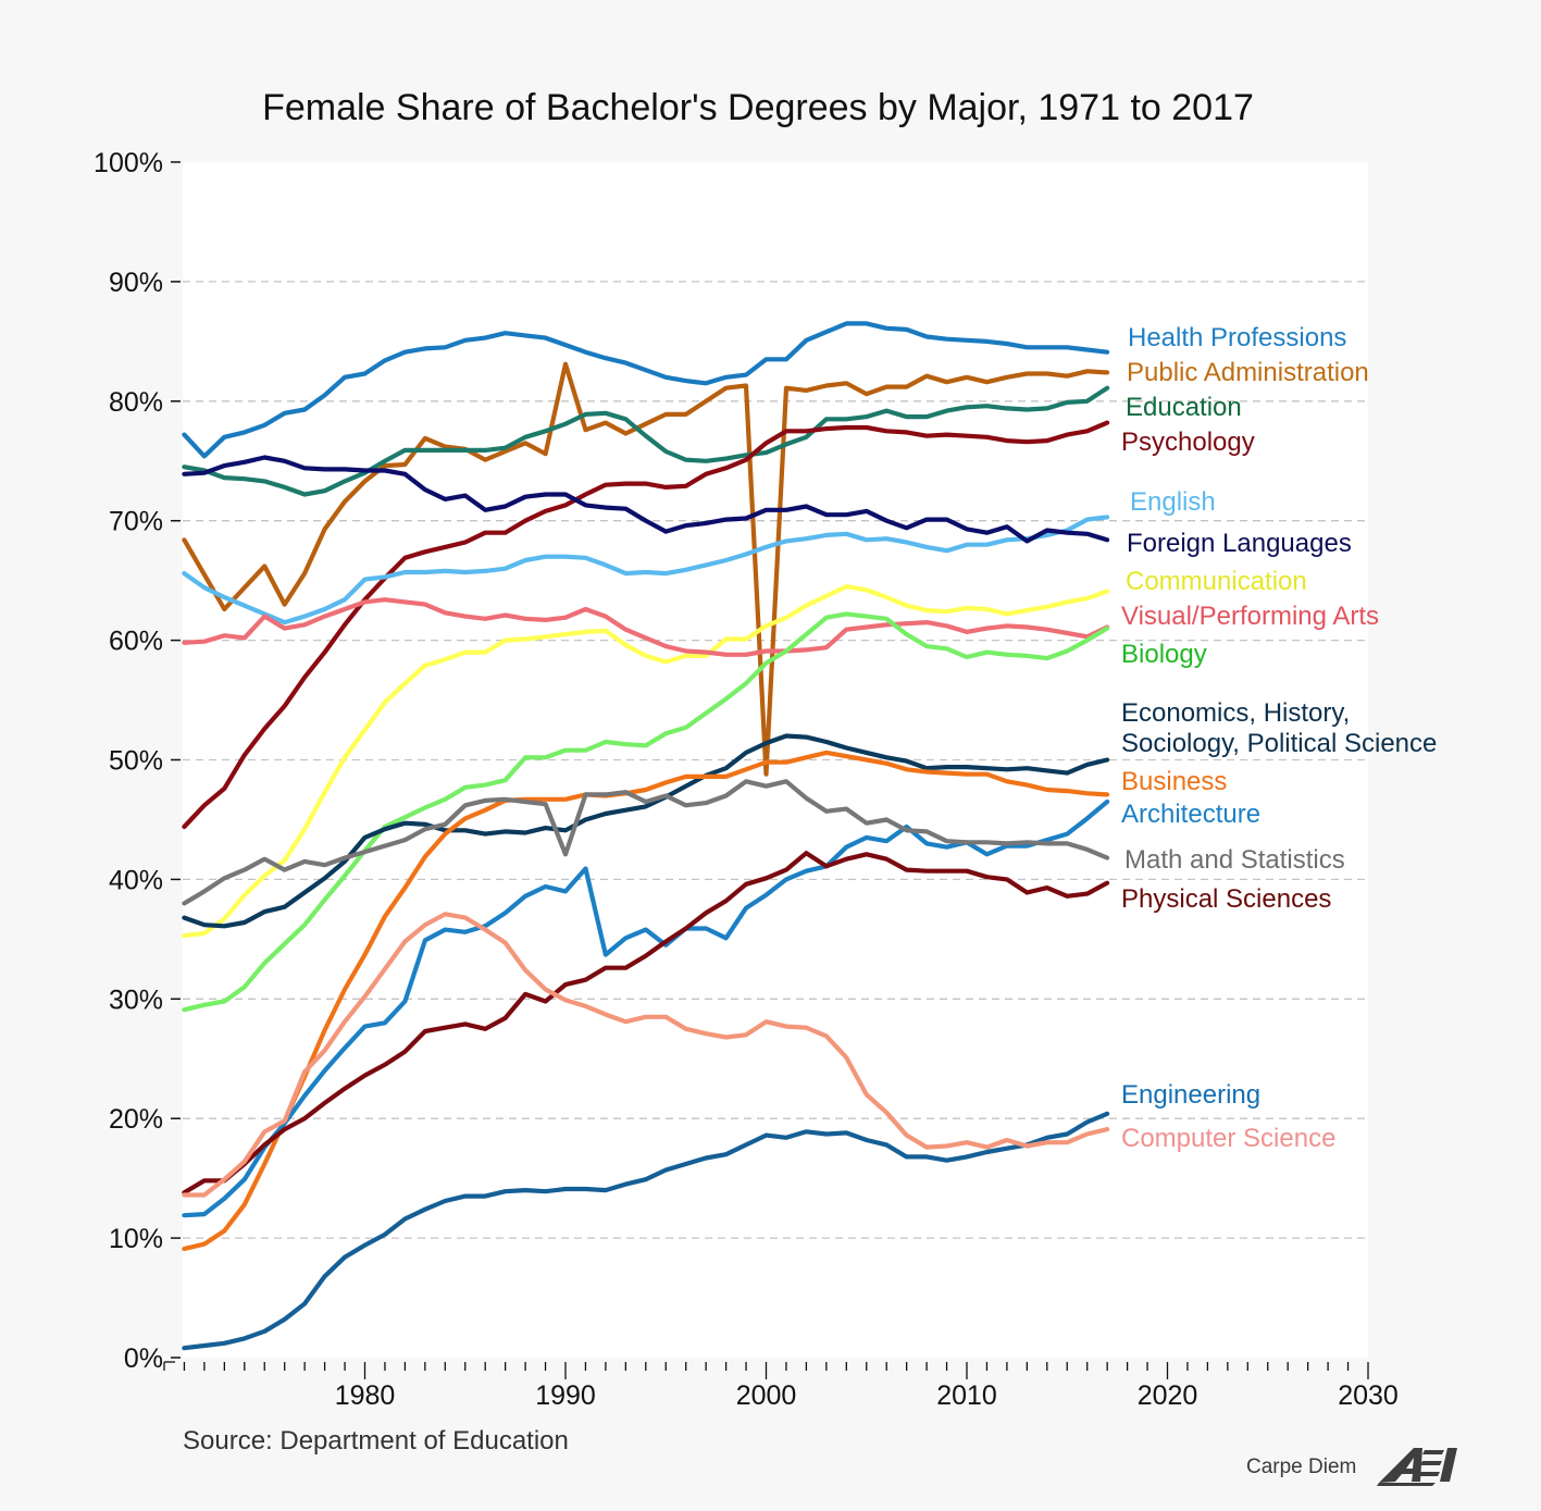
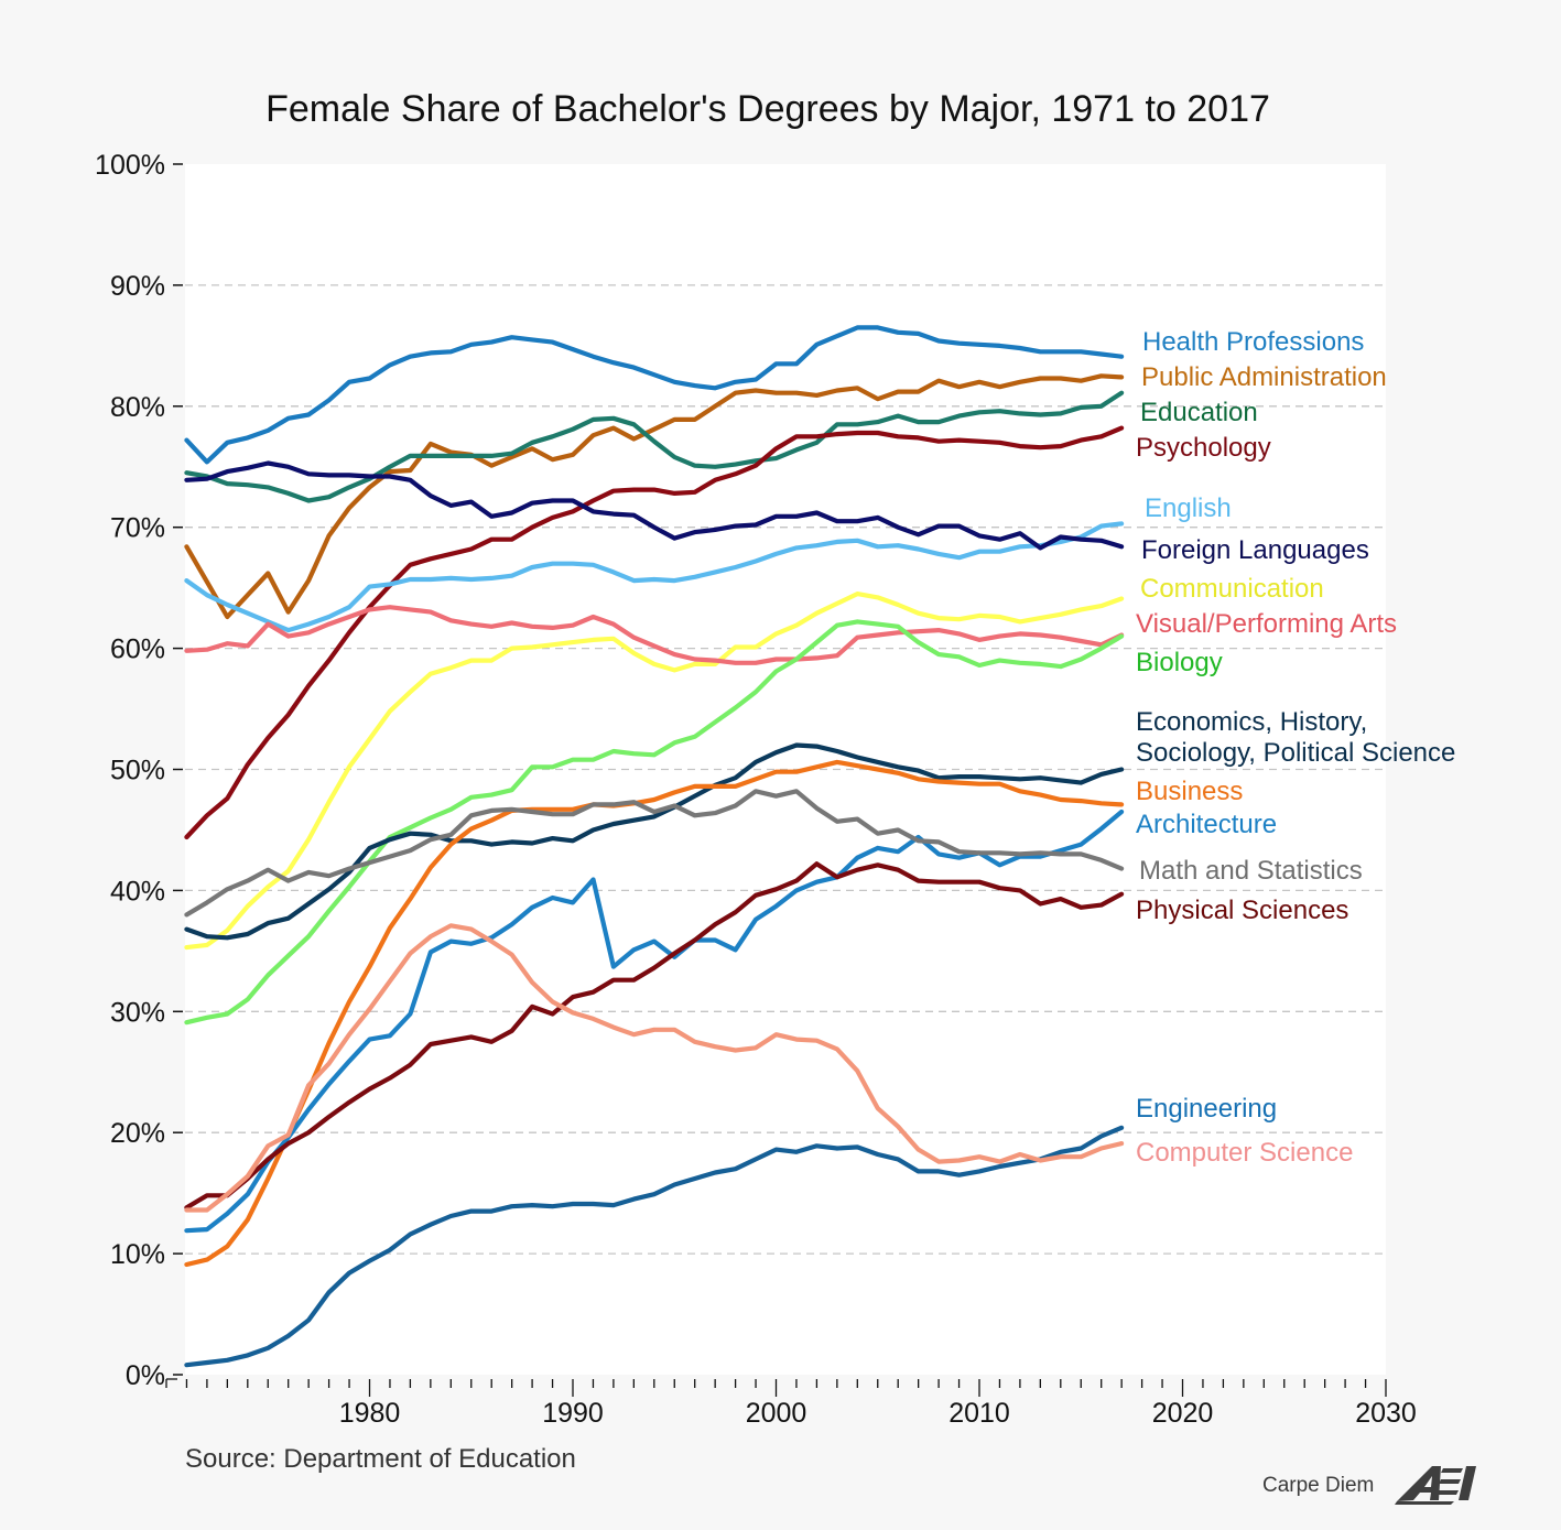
Public Administration/1990: 83.1% -> 76.0%
Math and Statistics/1990: 42.1% -> 46.3%
Public Administration/2000: 48.8% -> 81.1%
